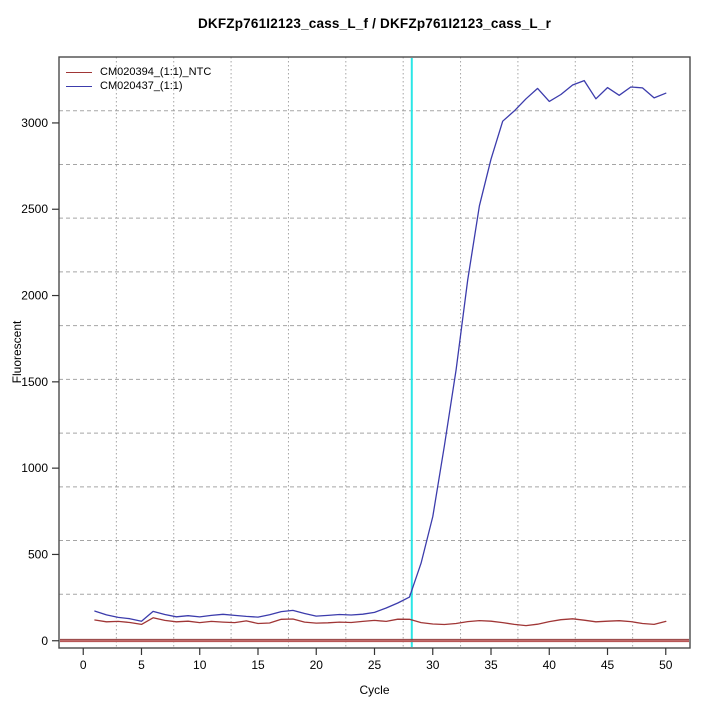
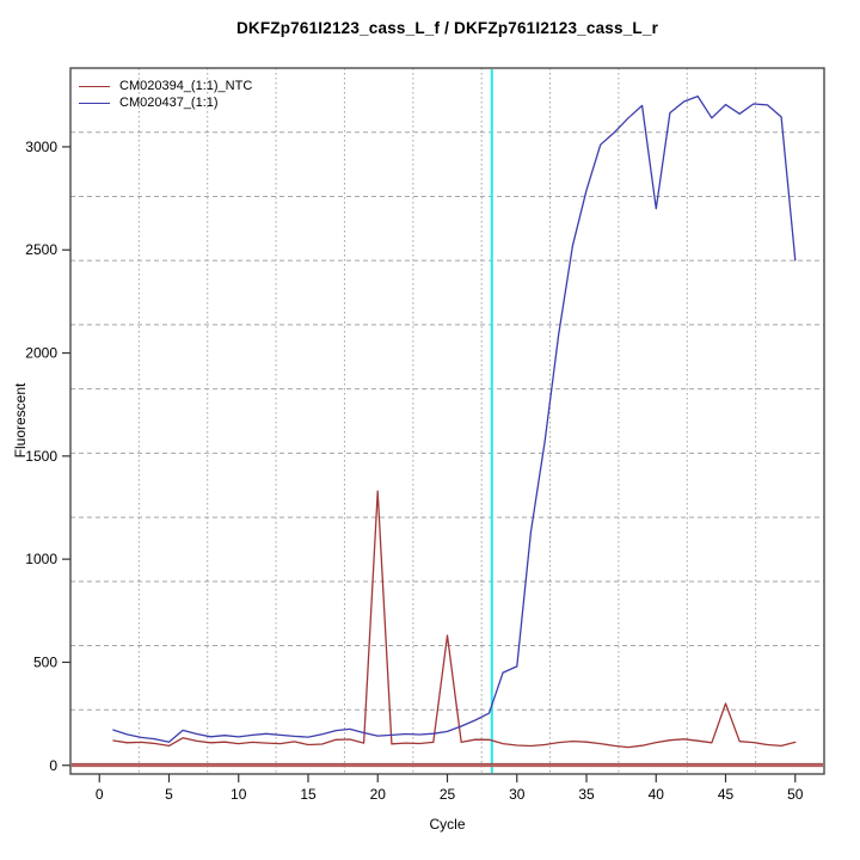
CM020394_(1:1)_NTC/20: 100 -> 1330
CM020394_(1:1)_NTC/25: 120 -> 630
CM020437_(1:1)/30: 720 -> 480
CM020437_(1:1)/40: 3120 -> 2700
CM020394_(1:1)_NTC/45: 110 -> 300
CM020437_(1:1)/50: 3170 -> 2450
